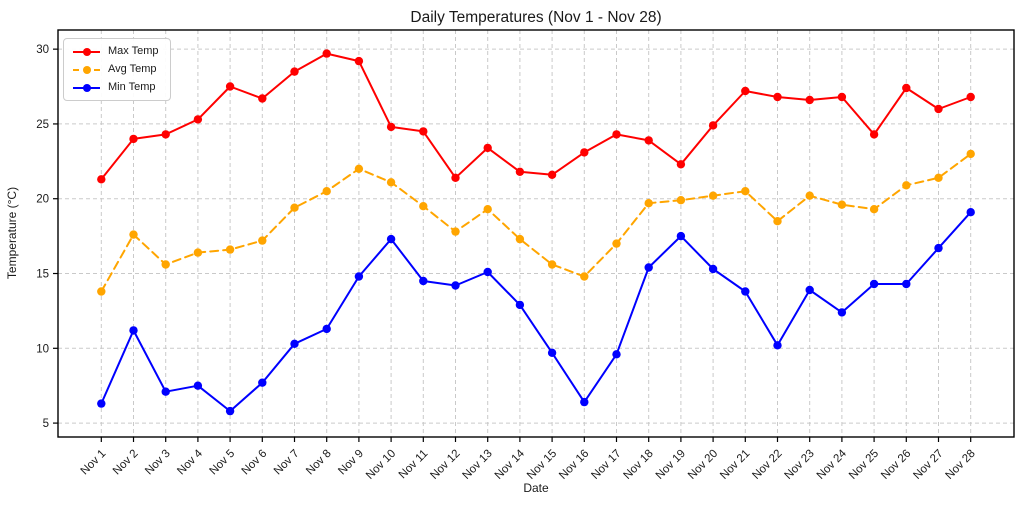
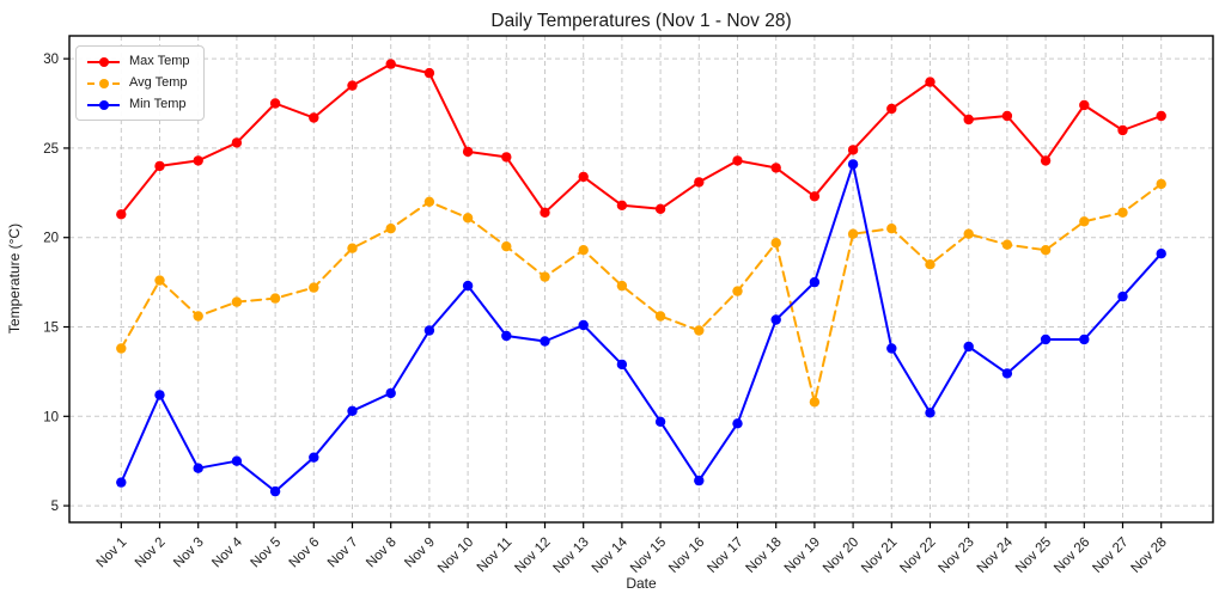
Avg Temp/Nov 19: 19.9 -> 10.8
Min Temp/Nov 20: 15.3 -> 24.1
Max Temp/Nov 22: 26.8 -> 28.7
